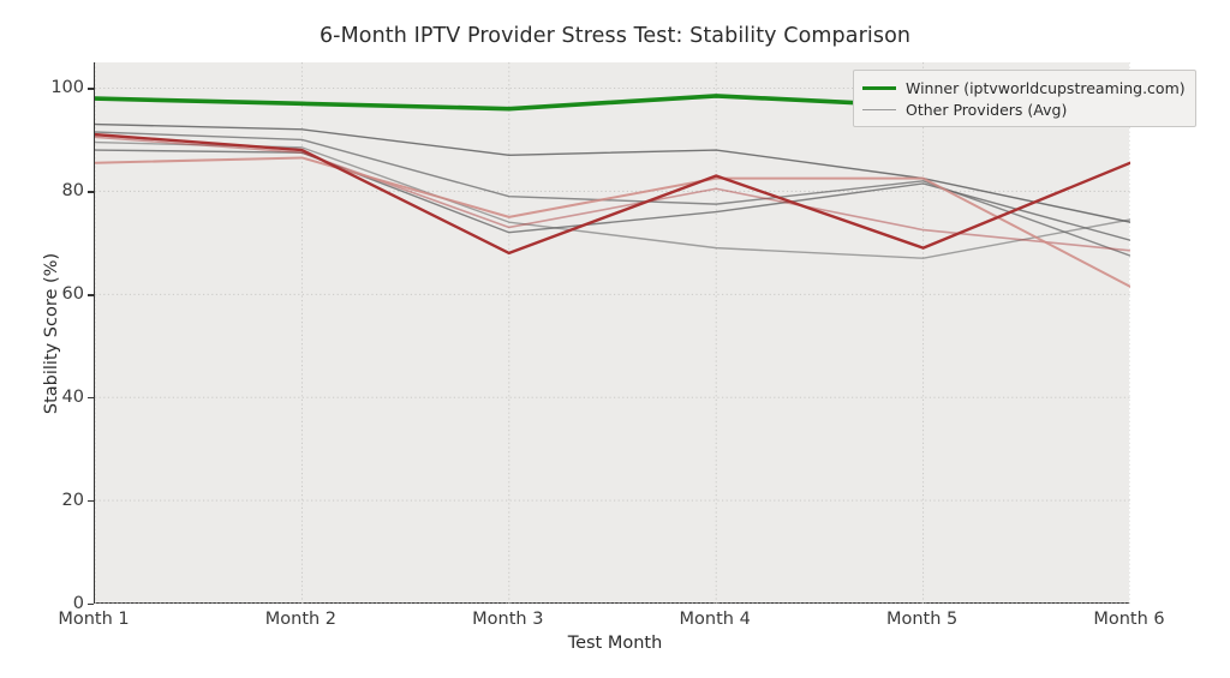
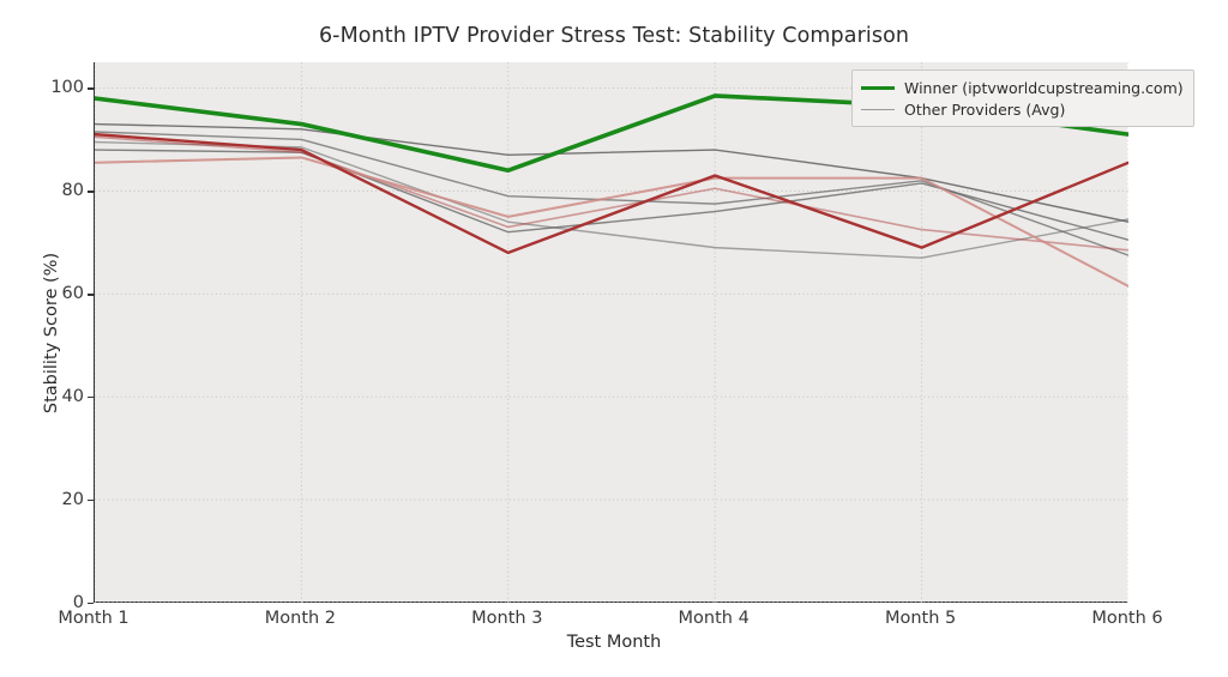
Winner (iptvworldcupstreaming.com)/Month 2: 97 -> 93
Winner (iptvworldcupstreaming.com)/Month 3: 96 -> 84
Winner (iptvworldcupstreaming.com)/Month 6: 98 -> 91
